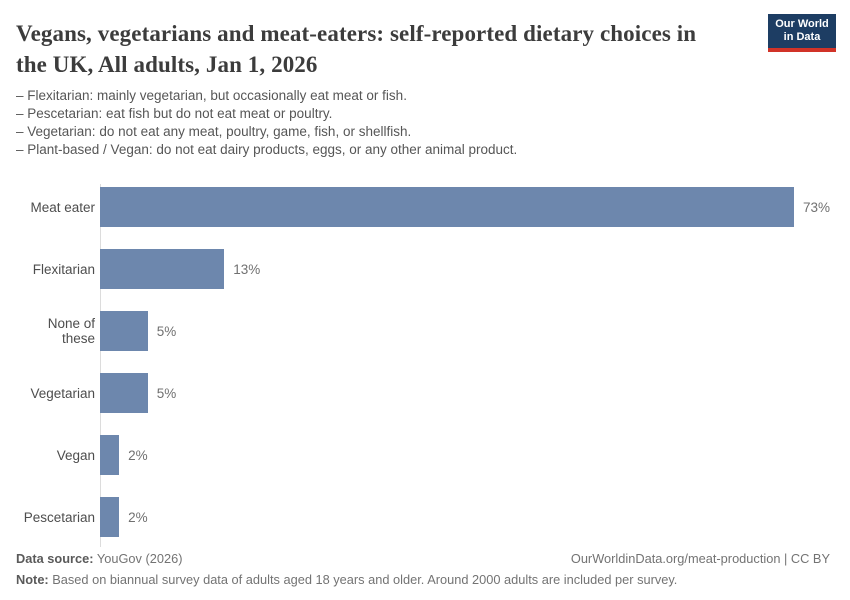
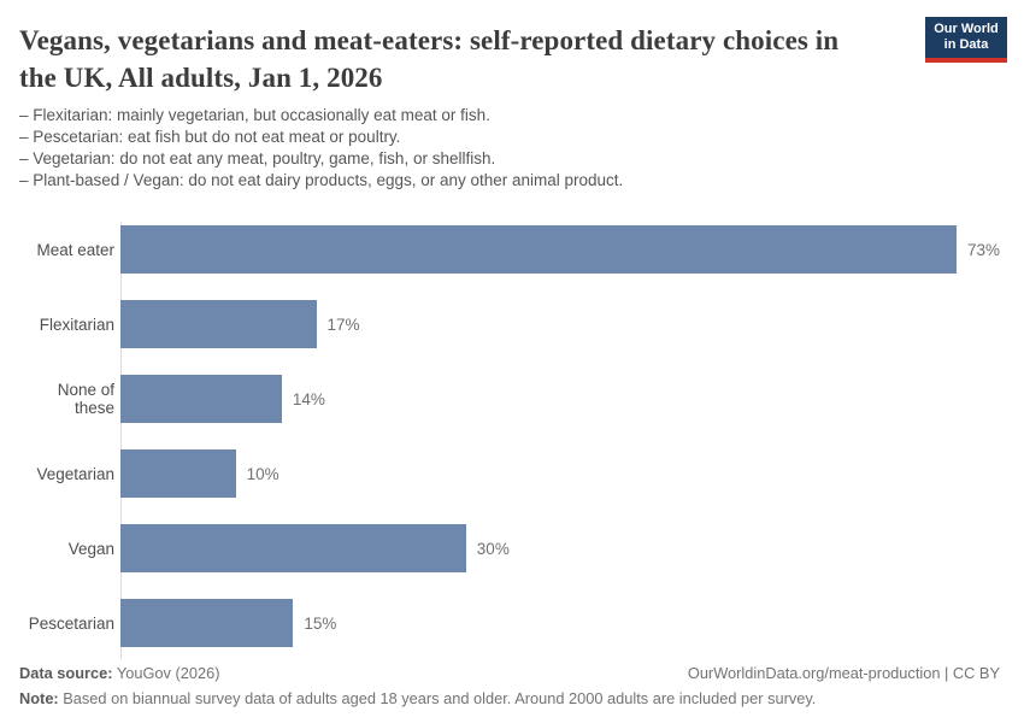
Flexitarian: 13% -> 17%
None of these: 5% -> 14%
Vegetarian: 5% -> 10%
Vegan: 2% -> 30%
Pescetarian: 2% -> 15%
